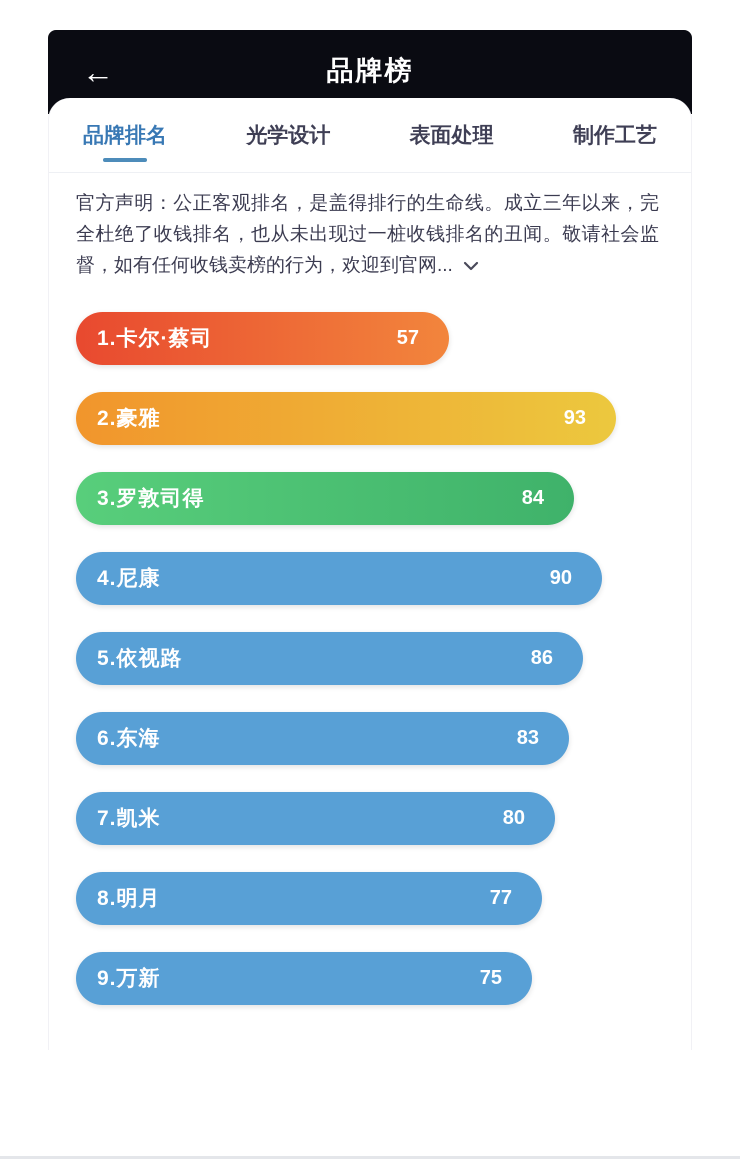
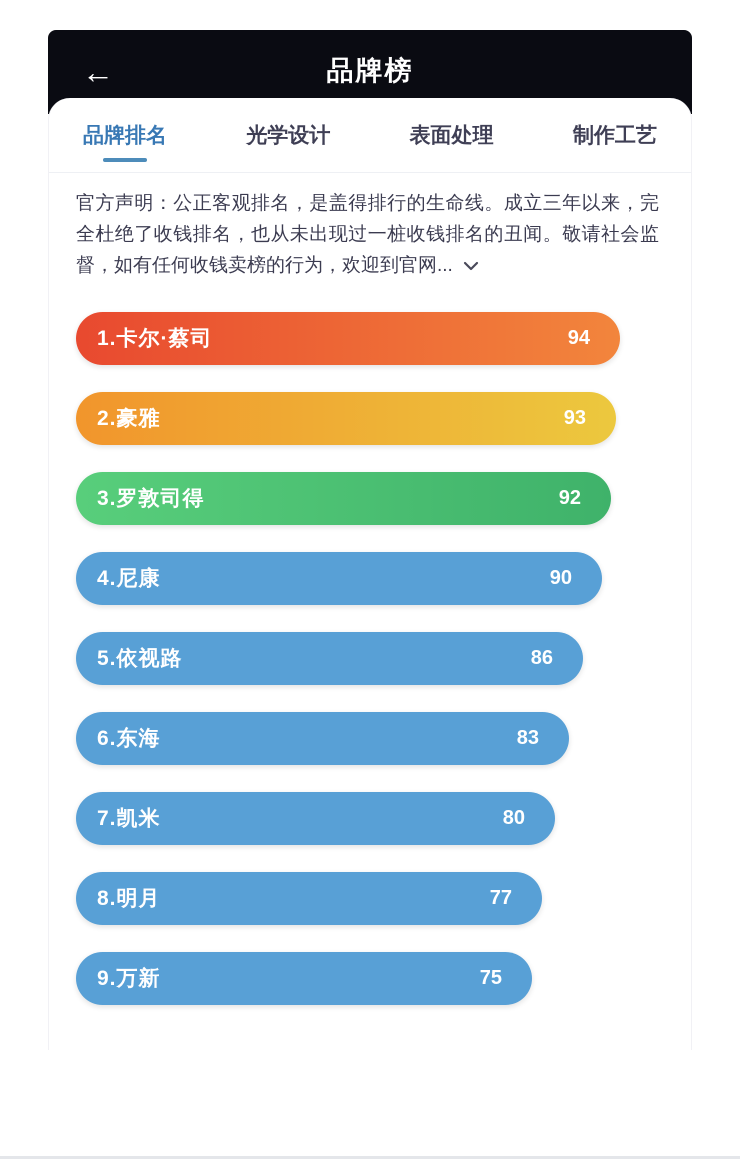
1.卡尔·蔡司: 57 -> 94
3.罗敦司得: 84 -> 92
